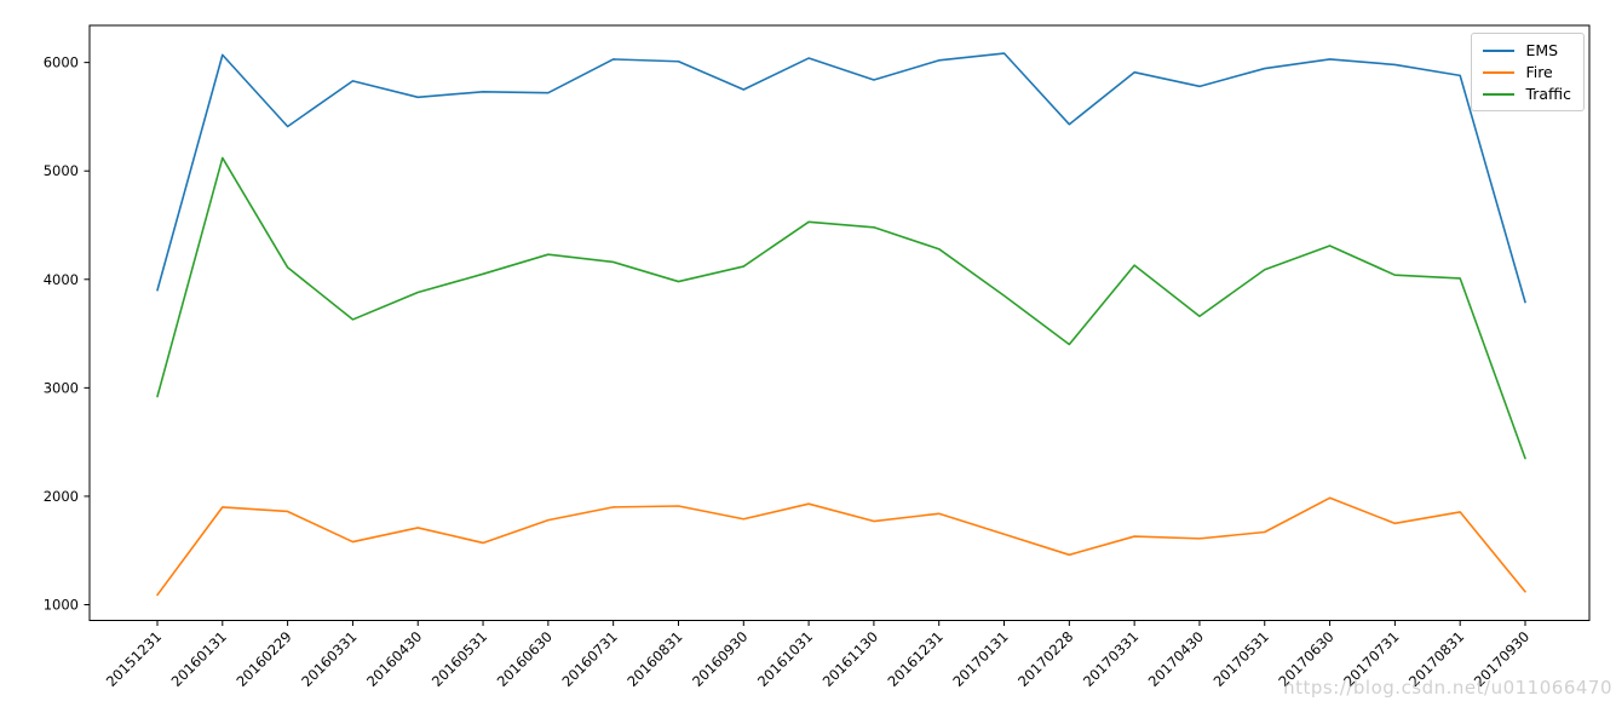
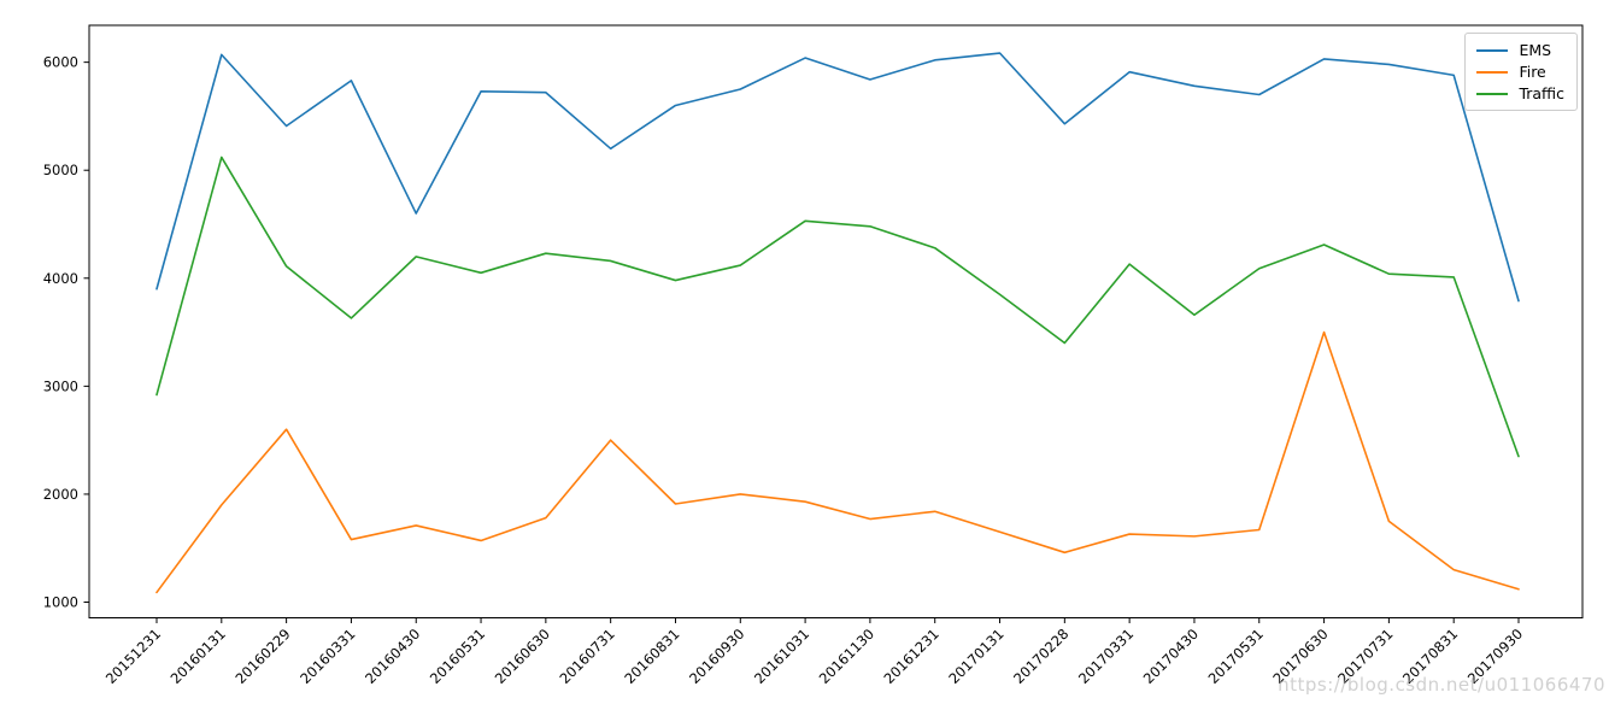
Fire/20160229: 1900 -> 2600
EMS/20160430: 5700 -> 4600
Traffic/20160430: 3900 -> 4200
EMS/20160731: 6000 -> 5200
Fire/20160731: 1900 -> 2500
EMS/20160831: 6000 -> 5600
Fire/20160930: 1800 -> 2000
EMS/20170531: 5900 -> 5700
Fire/20170630: 2000 -> 3500
Fire/20170831: 1900 -> 1300
